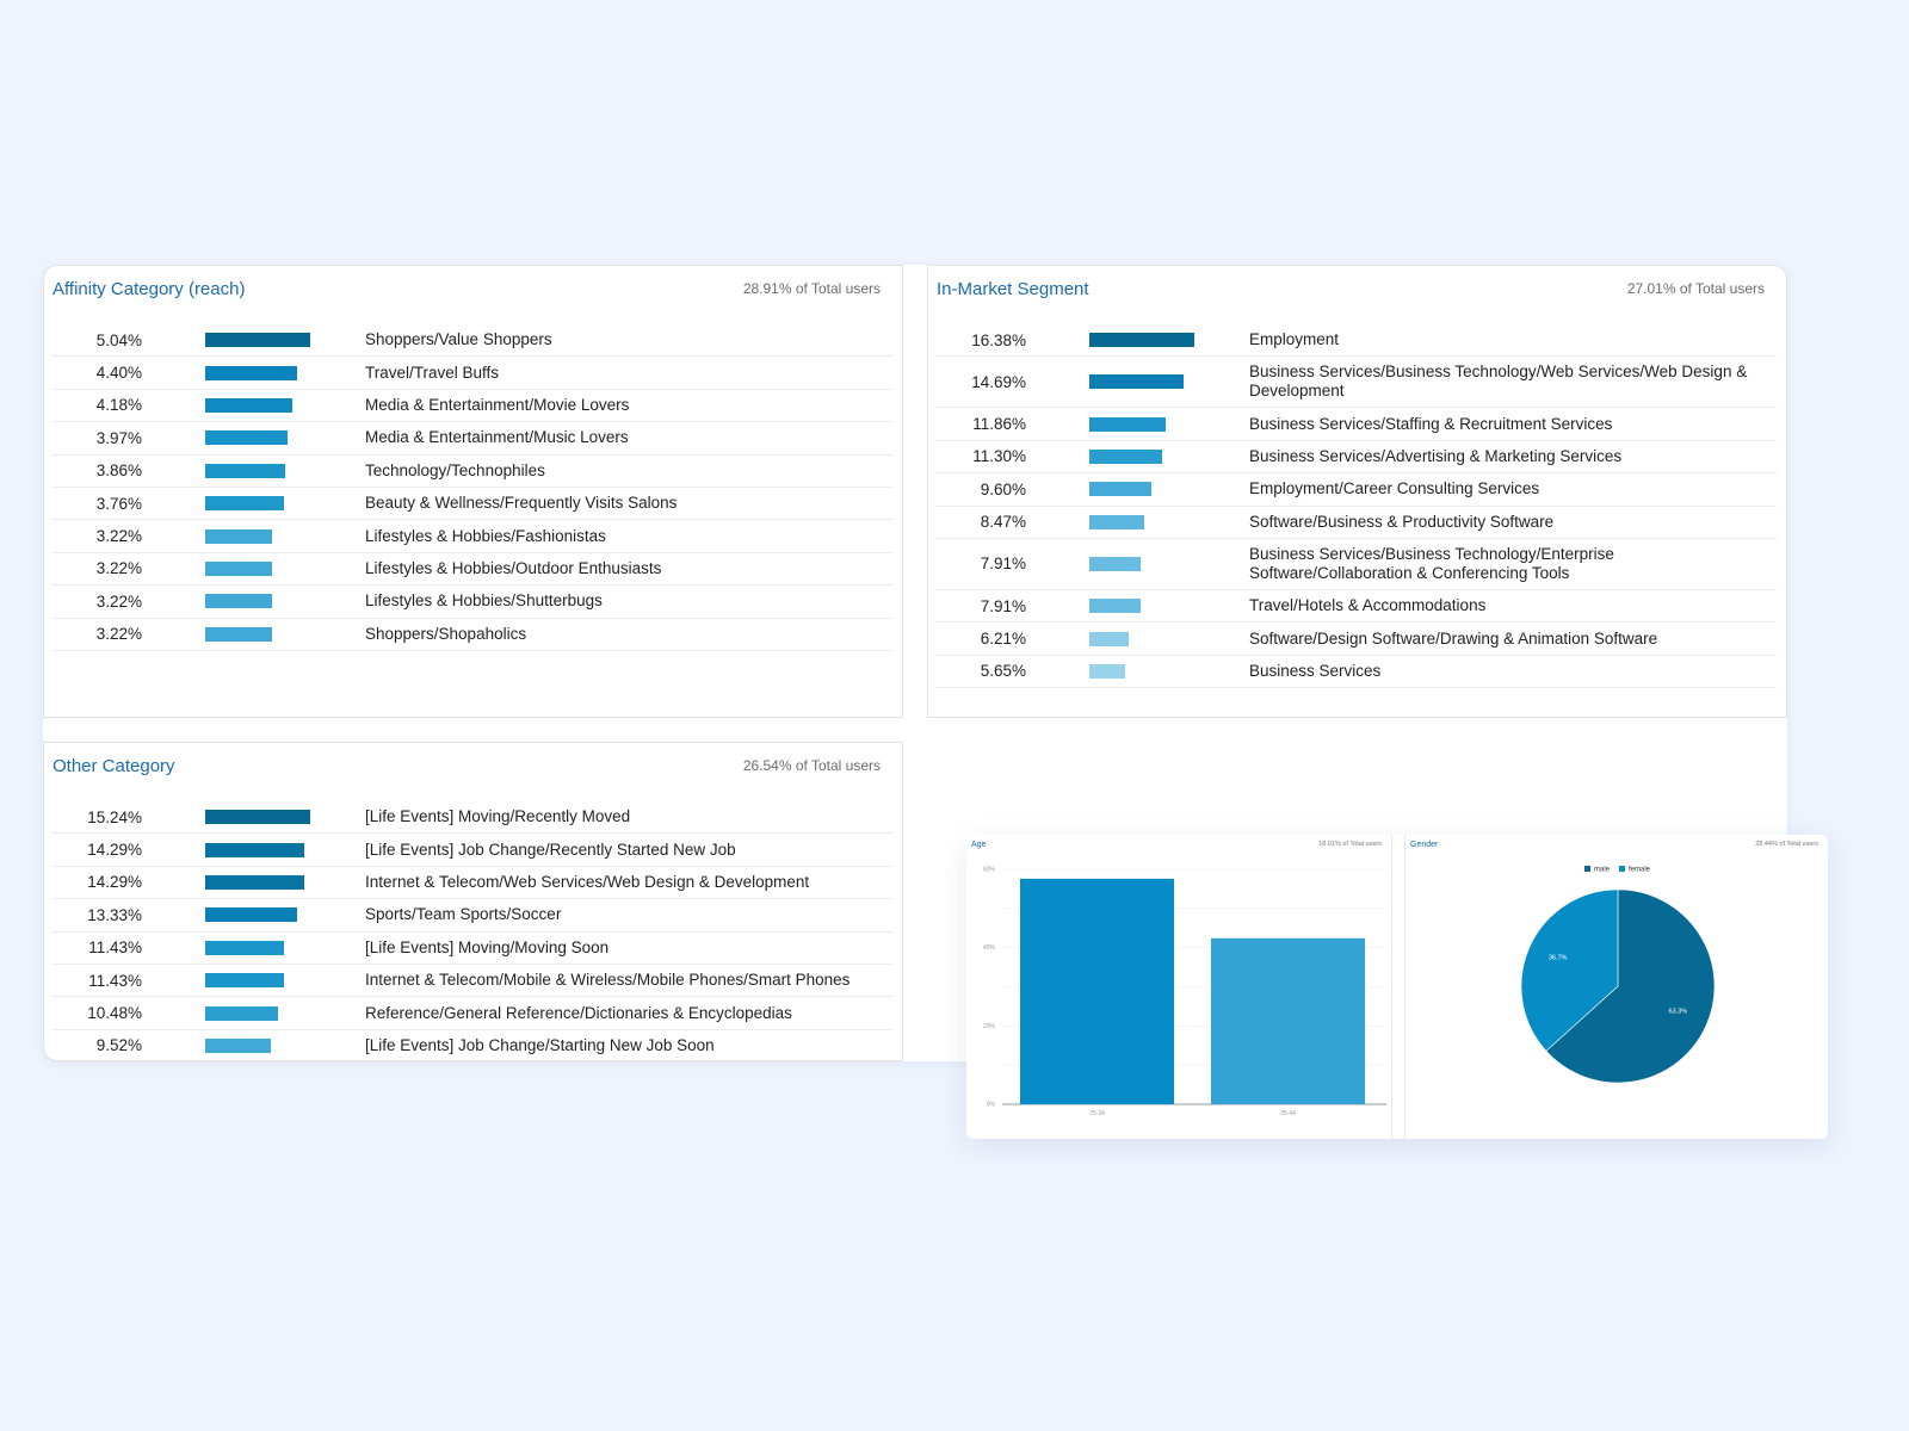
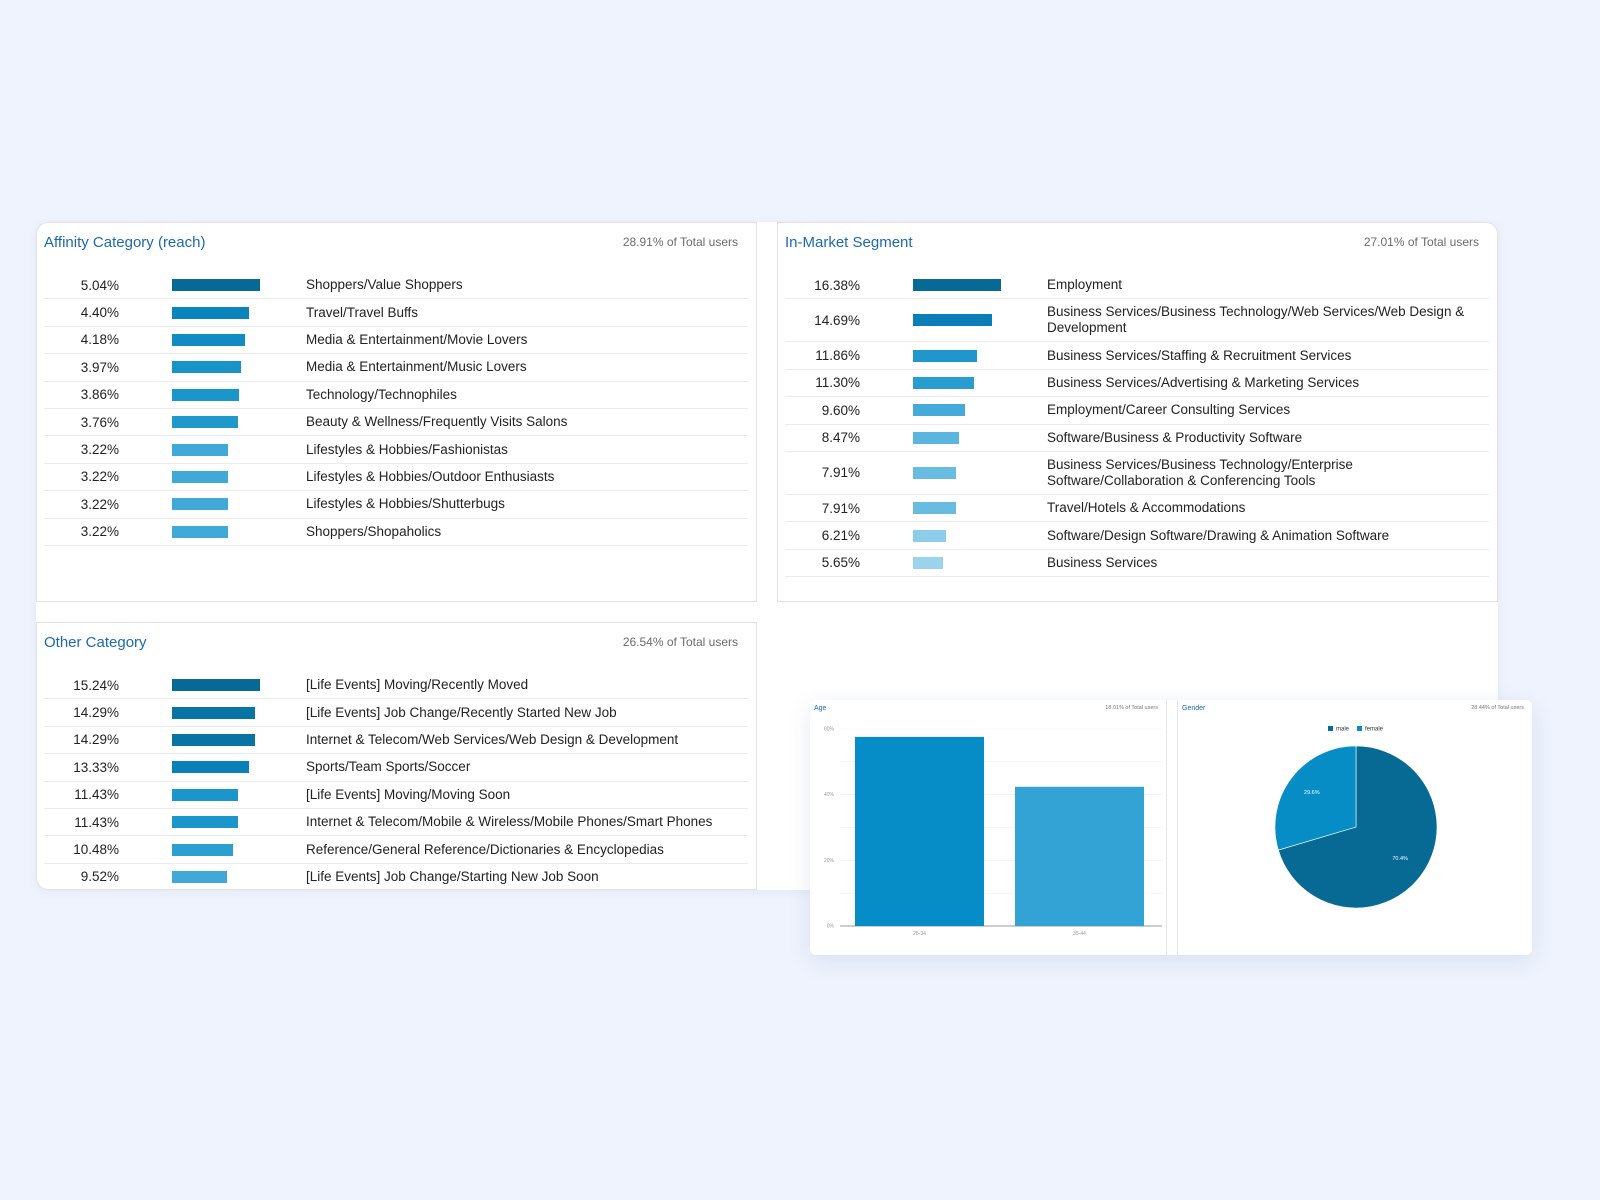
Gender/male: 63.3% -> 70.4%
Gender/female: 36.7% -> 29.6%
